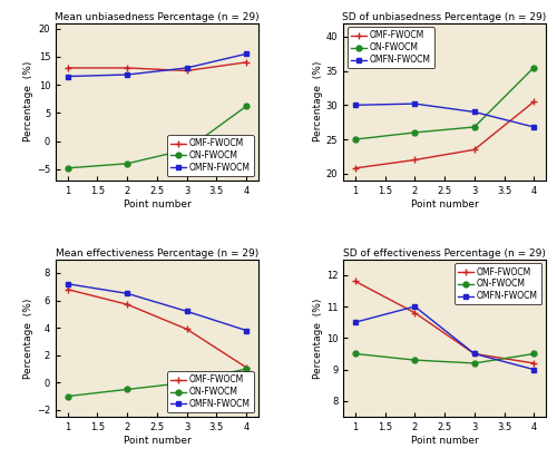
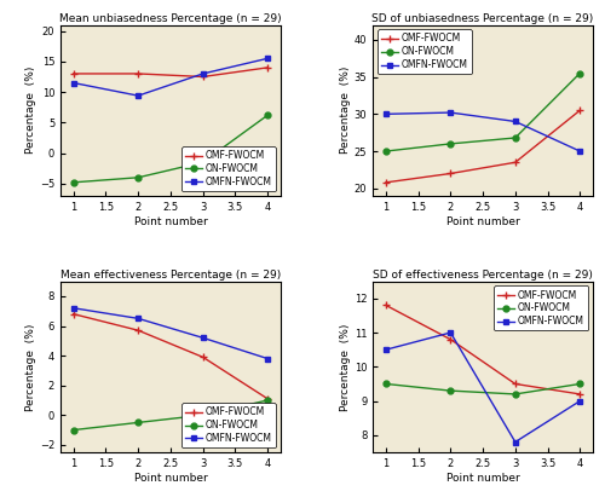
Mean unbiasedness Percentage (n = 29)/OMFN-FWOCM/2: 11.8 -> 9.4
SD of unbiasedness Percentage (n = 29)/OMFN-FWOCM/4: 26.8 -> 25.0
SD of effectiveness Percentage (n = 29)/OMFN-FWOCM/3: 9.5 -> 7.8
